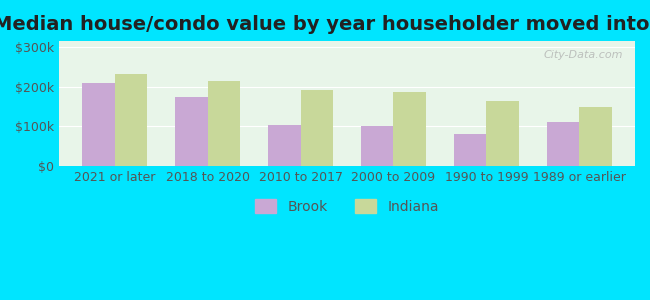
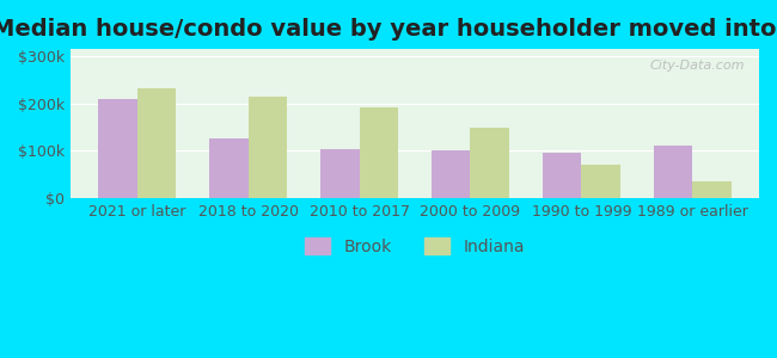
Brook/2018 to 2020: $175k -> $125k
Indiana/2000 to 2009: $187k -> $150k
Brook/1990 to 1999: $80k -> $95k
Indiana/1990 to 1999: $163k -> $70k
Indiana/1989 or earlier: $148k -> $35k
